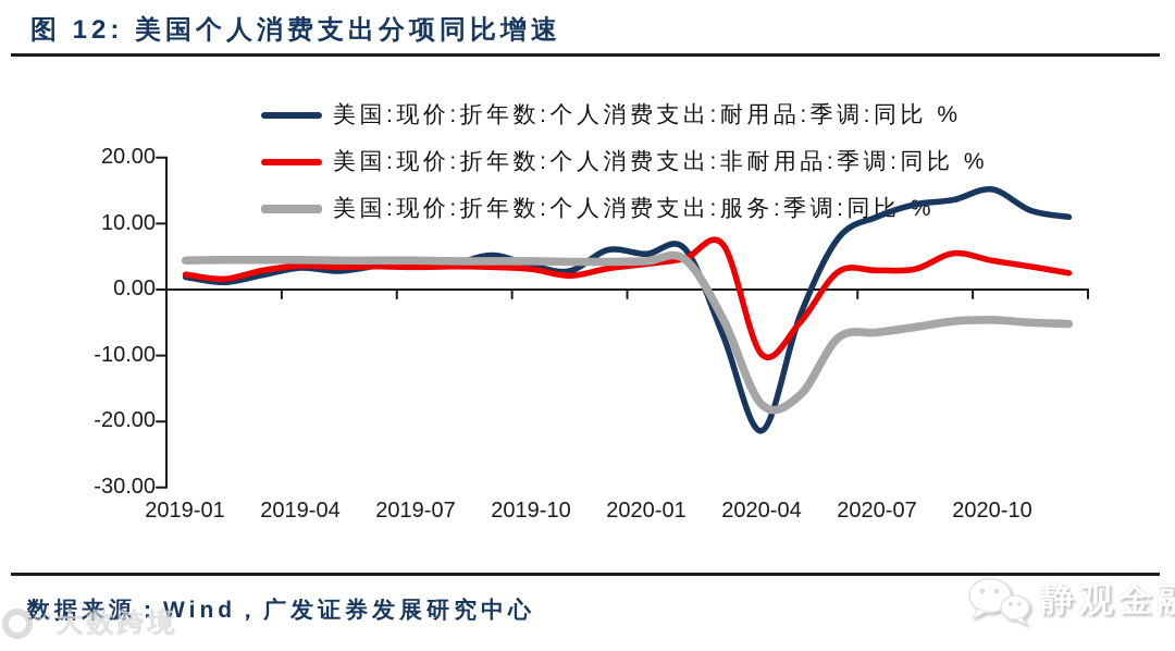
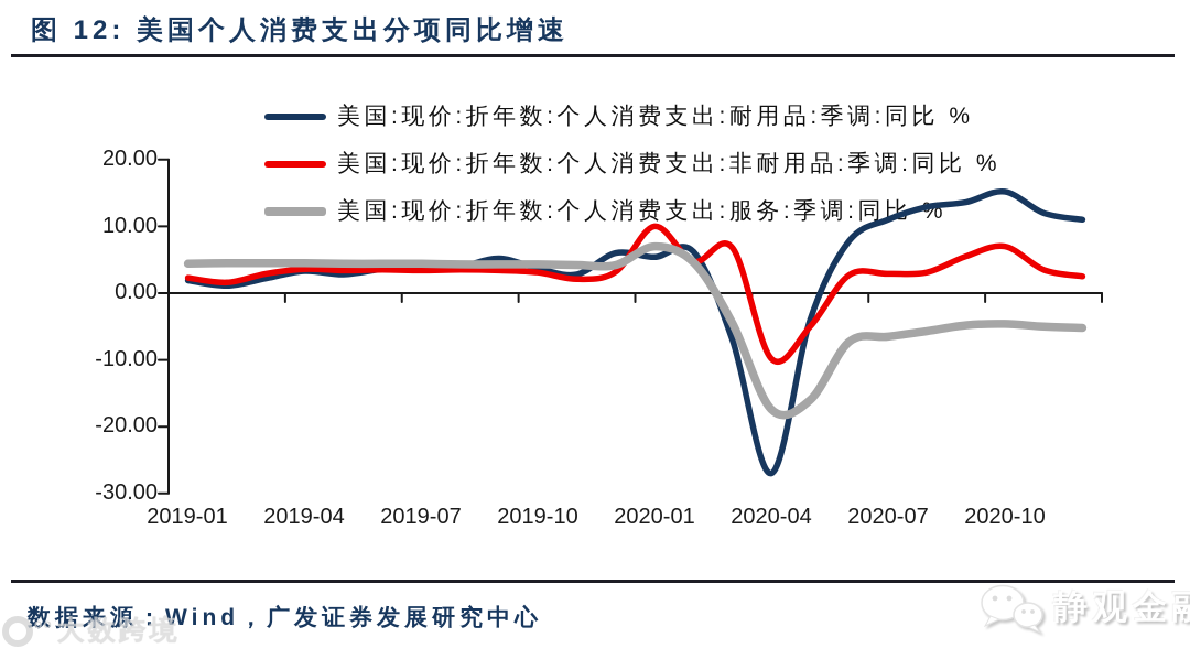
美国:现价:折年数:个人消费支出:非耐用品:季调:同比 %/2020-01: 4 -> 10
美国:现价:折年数:个人消费支出:服务:季调:同比 %/2020-01: 4 -> 7
美国:现价:折年数:个人消费支出:耐用品:季调:同比 %/2020-04: -21 -> -27
美国:现价:折年数:个人消费支出:非耐用品:季调:同比 %/2020-10: 4 -> 7
